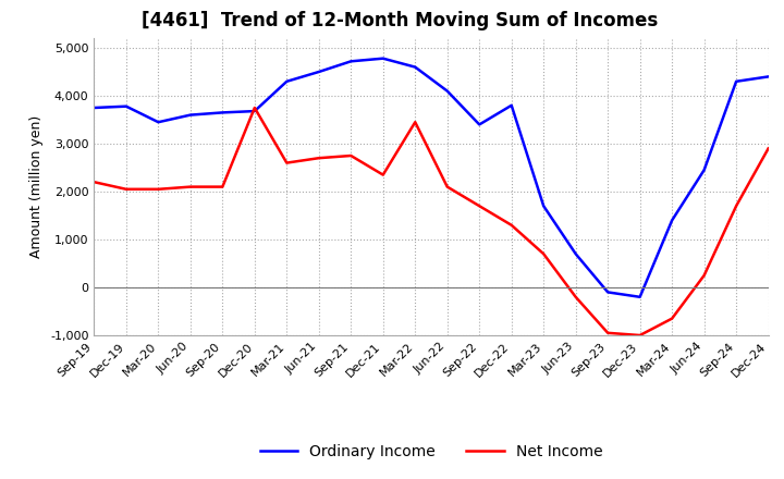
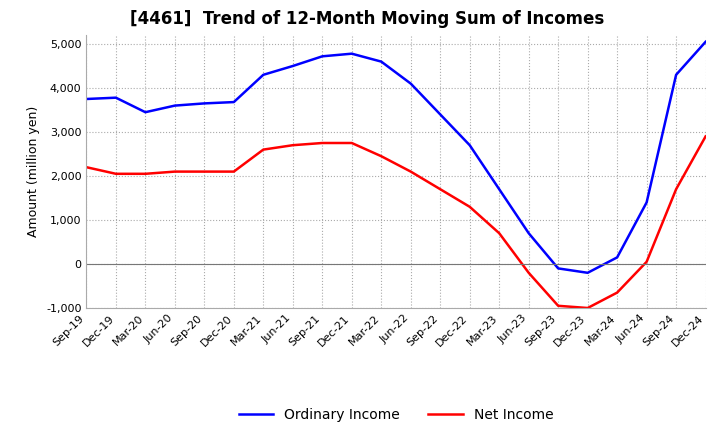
Net Income/Dec-20: 3,750 -> 2,100
Net Income/Dec-21: 2,350 -> 2,750
Net Income/Mar-22: 3,450 -> 2,450
Ordinary Income/Dec-22: 3,800 -> 2,700
Ordinary Income/Mar-24: 1,400 -> 150
Ordinary Income/Jun-24: 2,450 -> 1,400
Net Income/Jun-24: 250 -> 50
Ordinary Income/Dec-24: 4,400 -> 5,050
